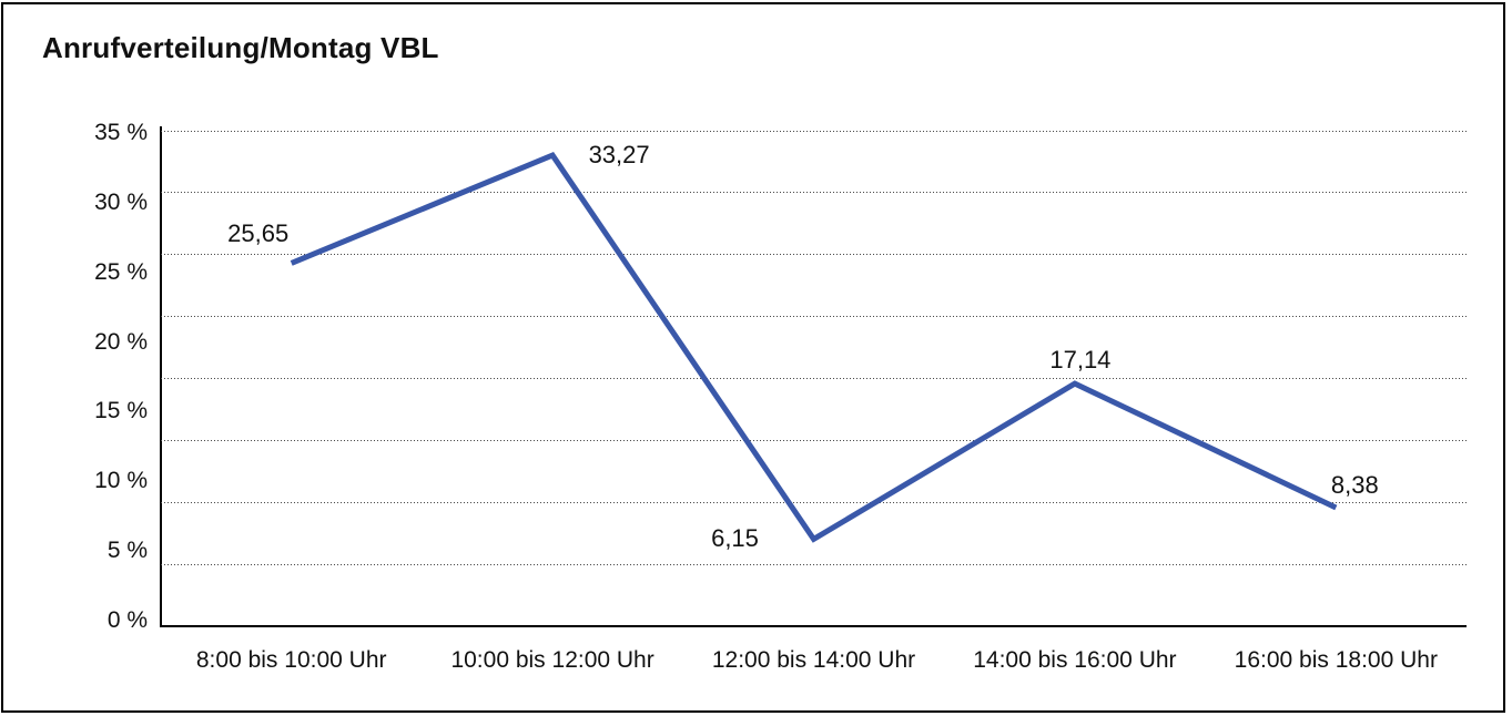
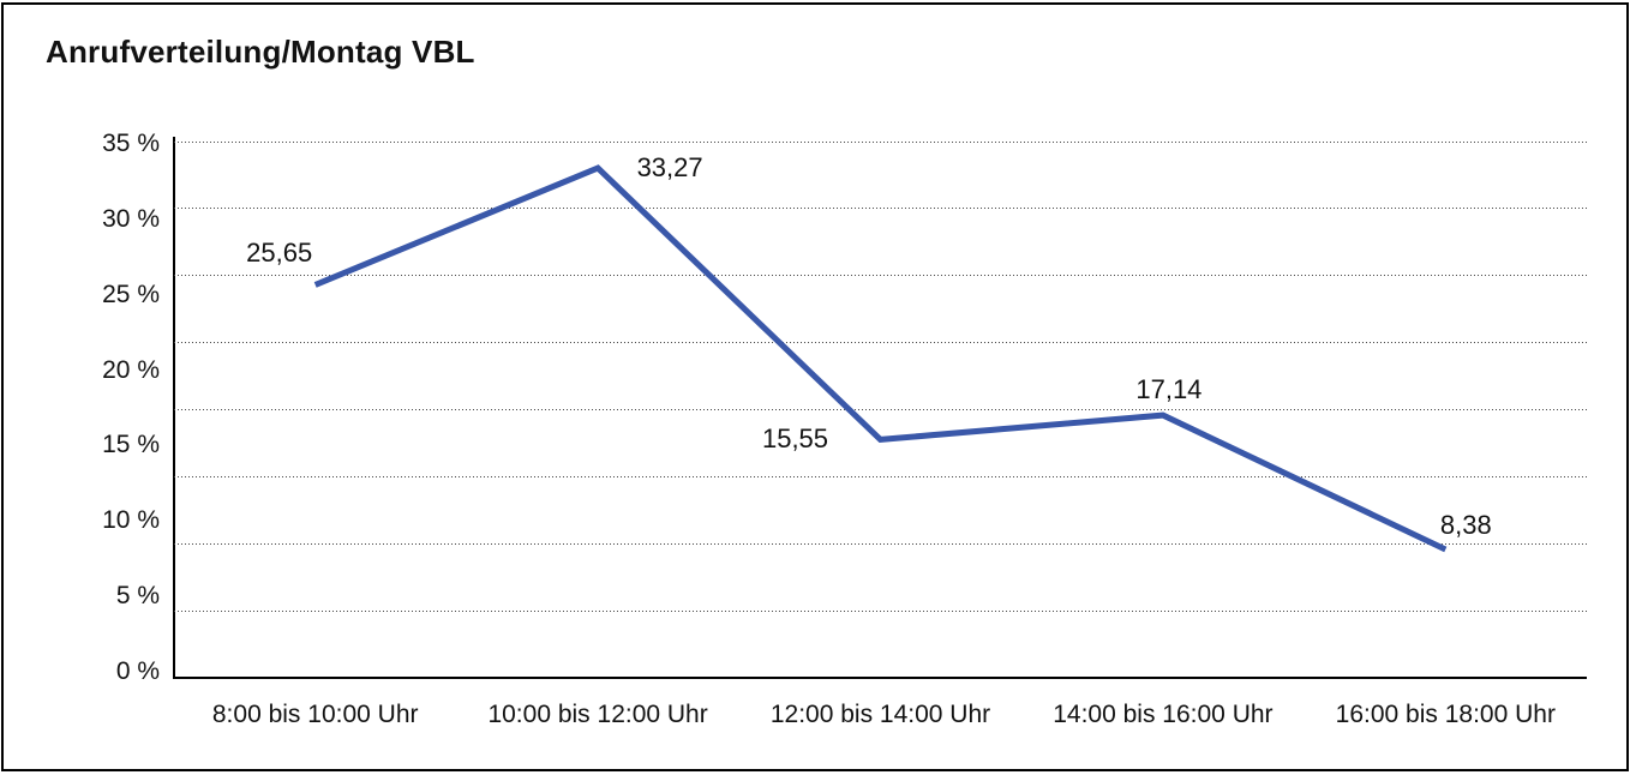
12:00 bis 14:00 Uhr: 6,15 -> 15,55
